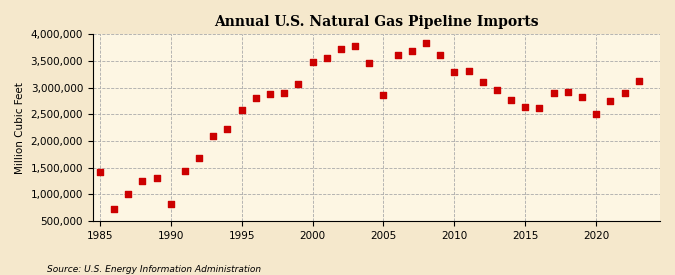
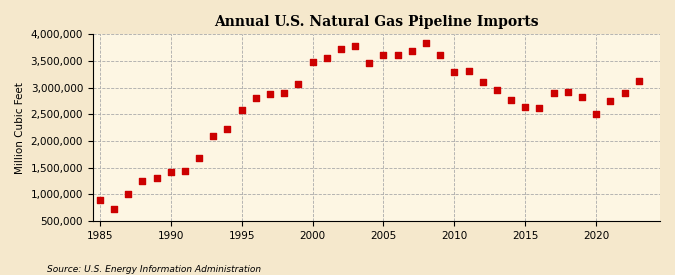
1985: 1,420,000 -> 900,000
1990: 820,000 -> 1,410,000
2005: 2,860,000 -> 3,620,000
